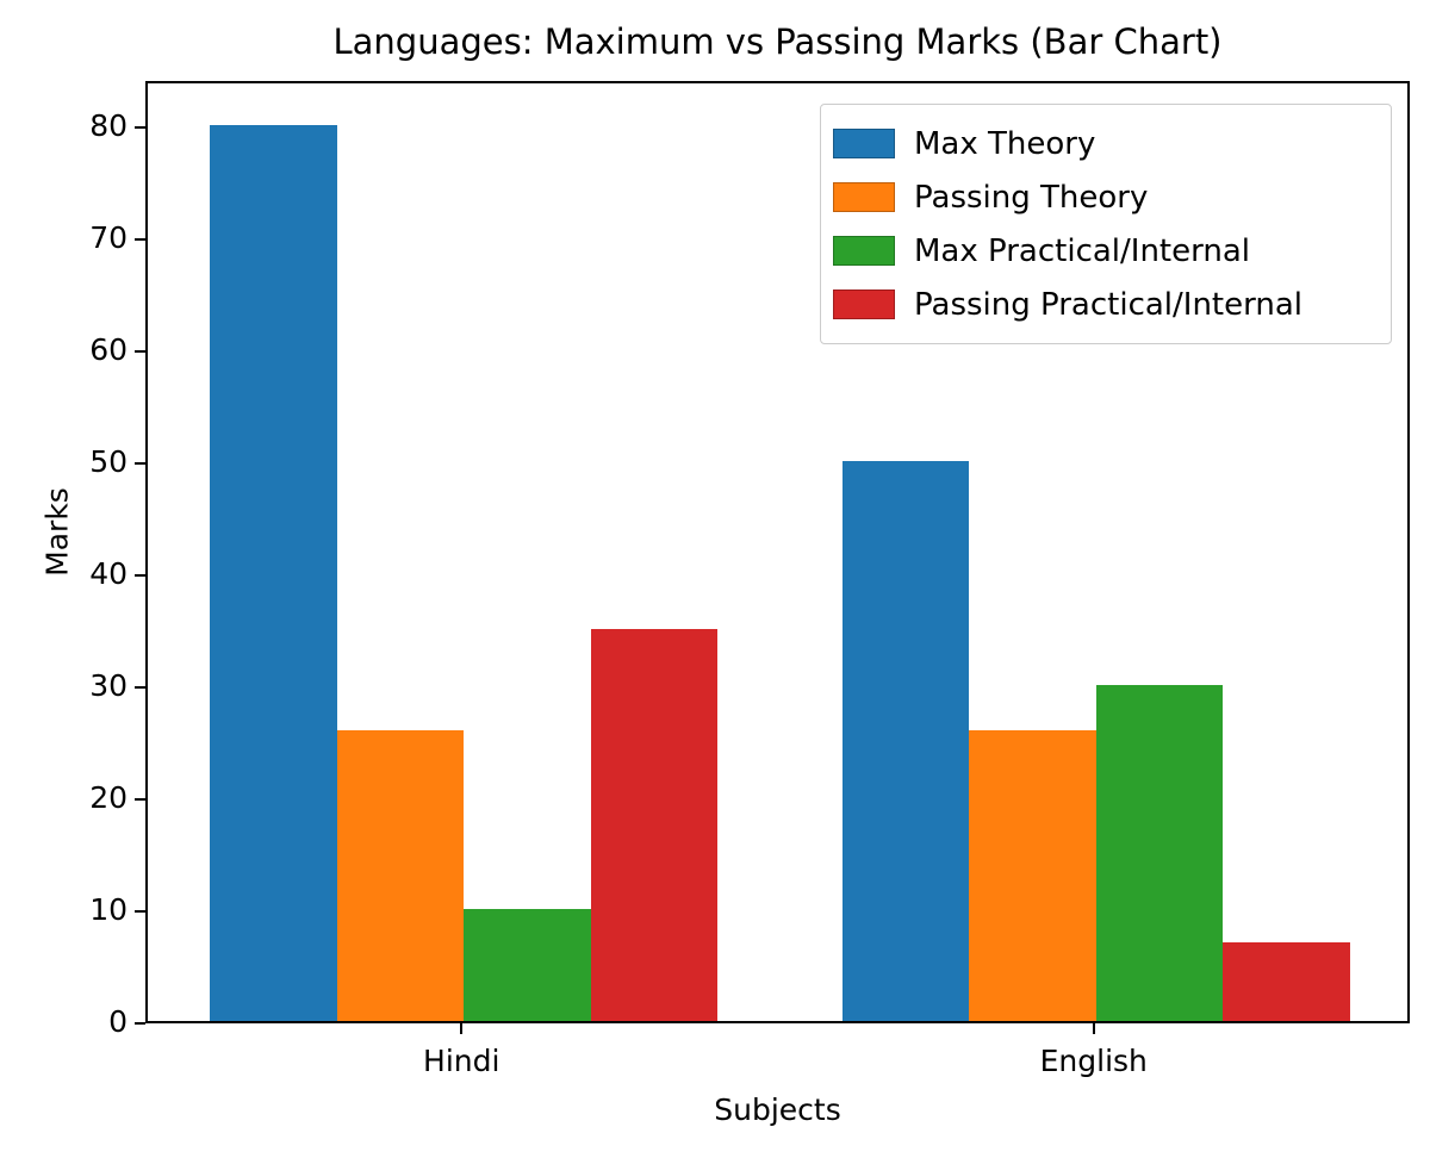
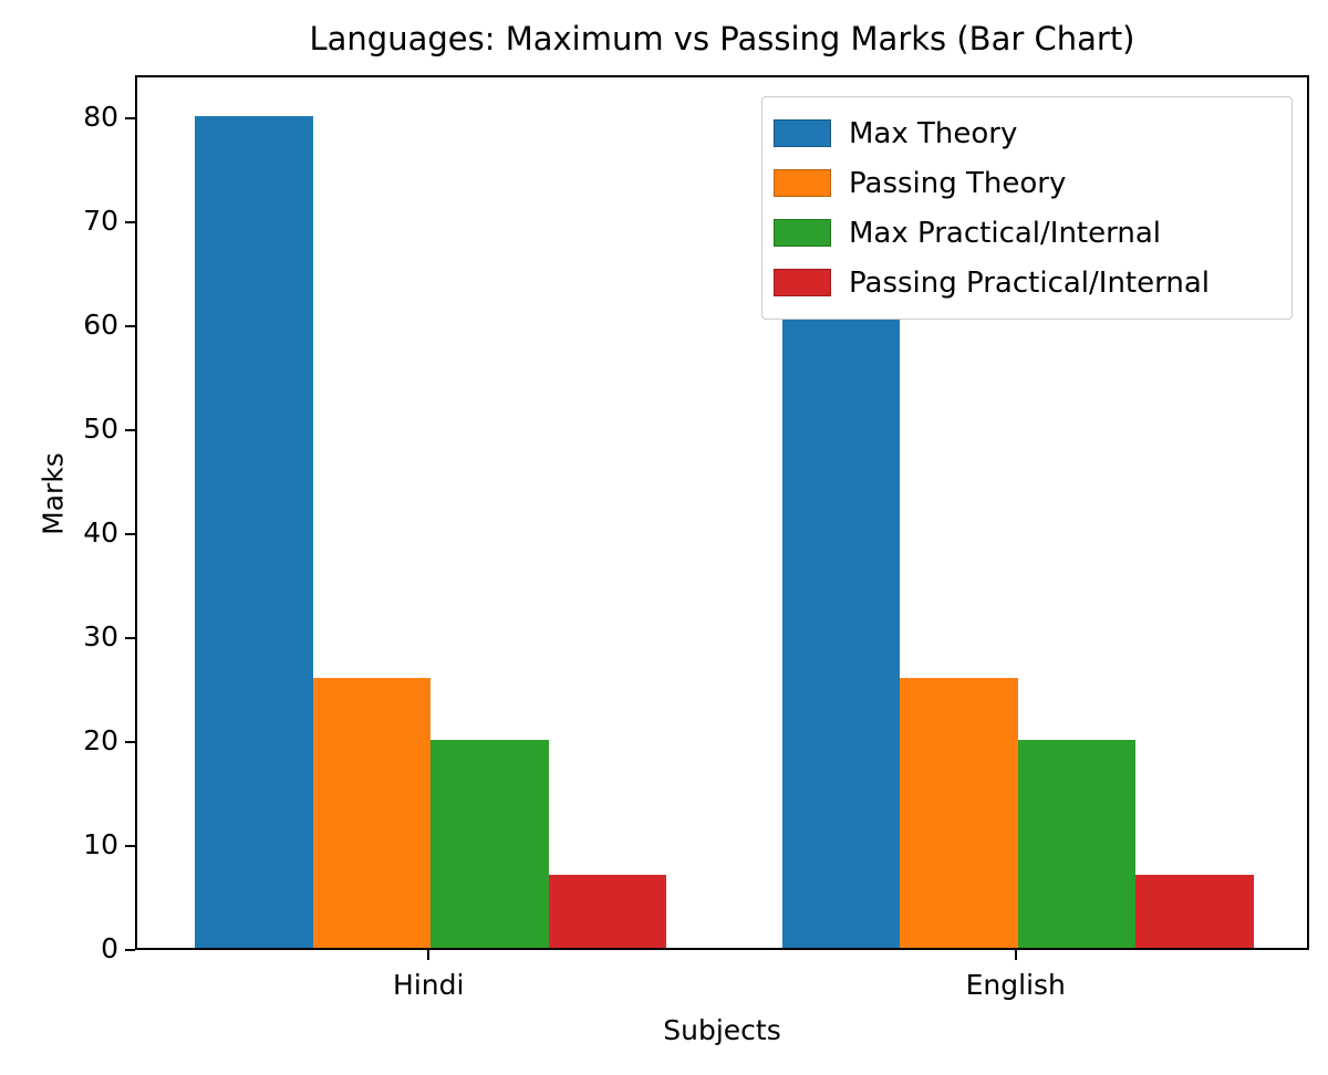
Max Practical/Internal/Hindi: 10 -> 20
Passing Practical/Internal/Hindi: 35 -> 7
Max Theory/English: 50 -> 80
Max Practical/Internal/English: 30 -> 20
